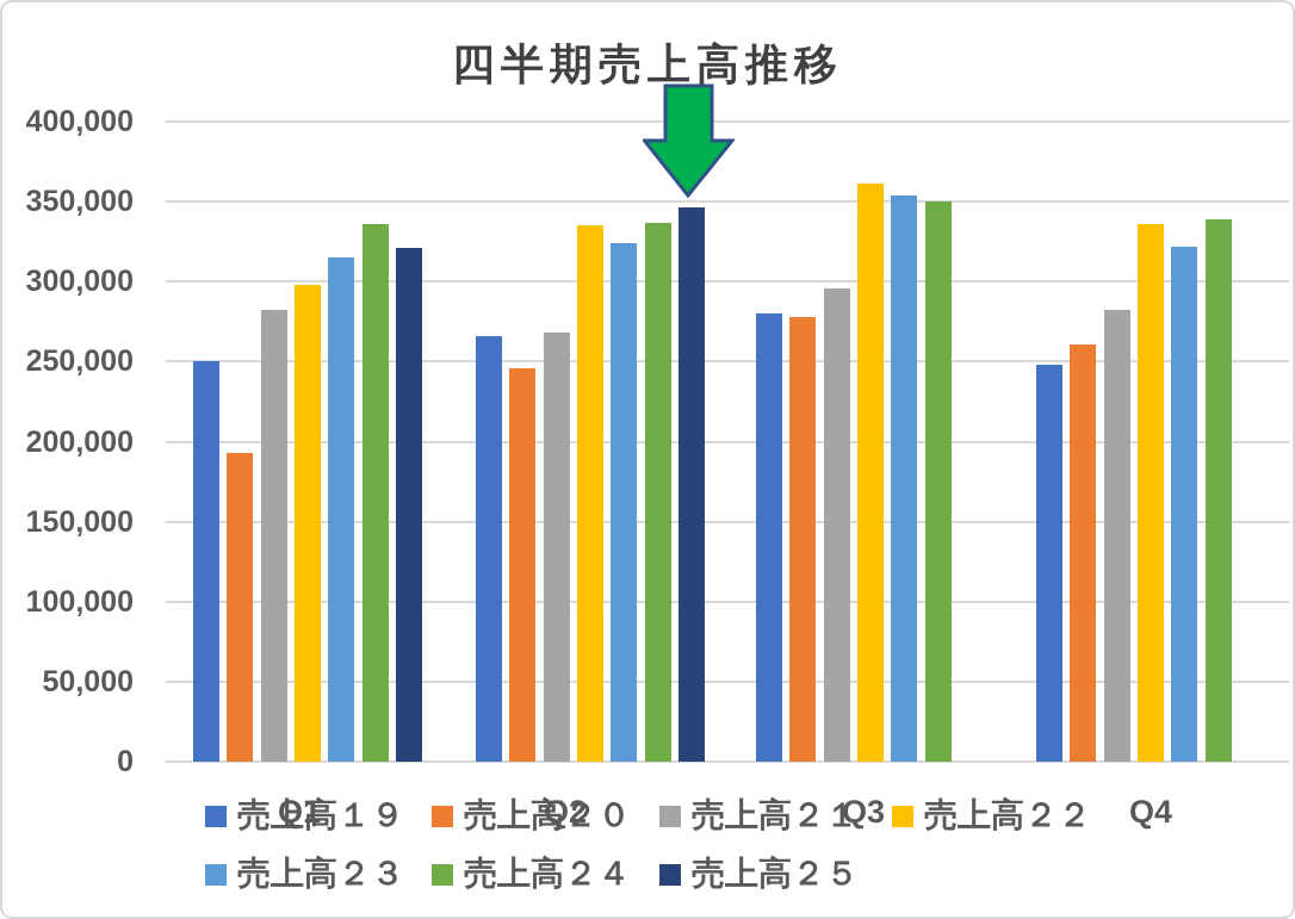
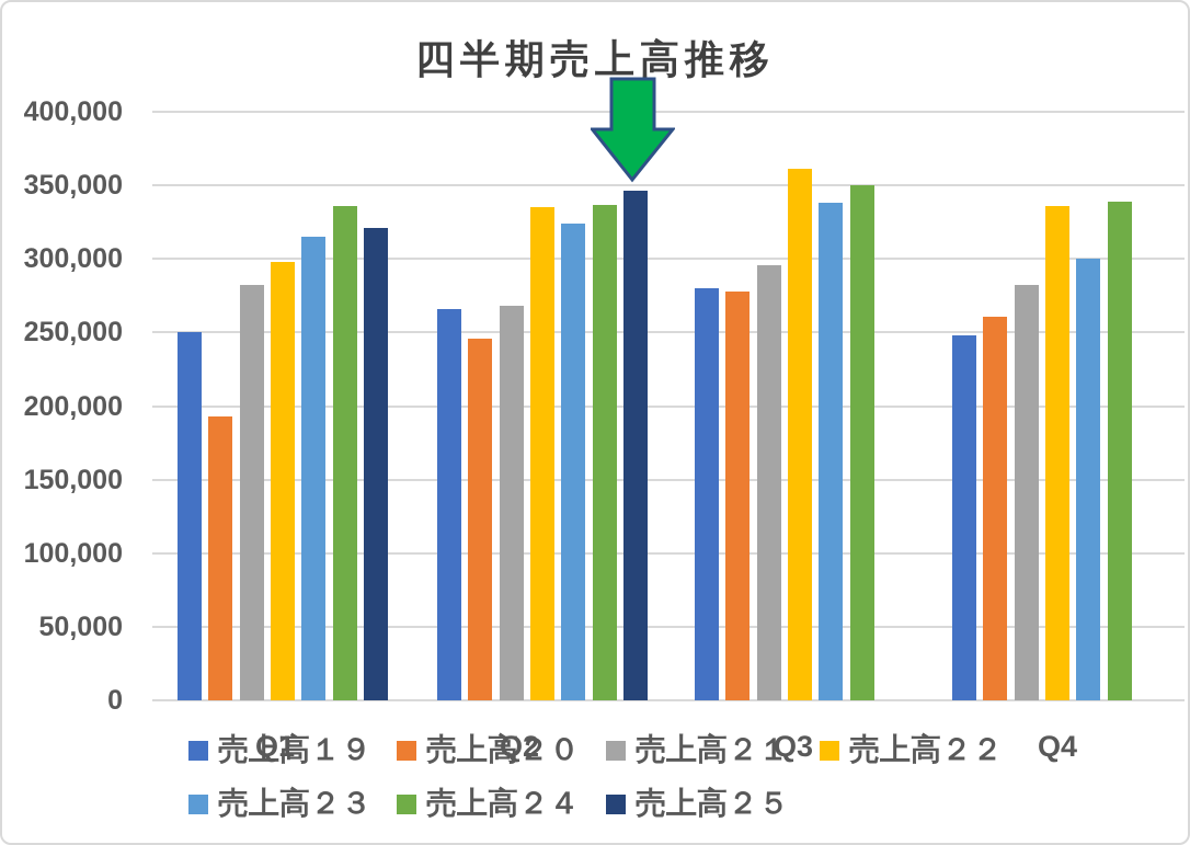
売上高２３/Q3: 354000 -> 338000
売上高２３/Q4: 322000 -> 300000
